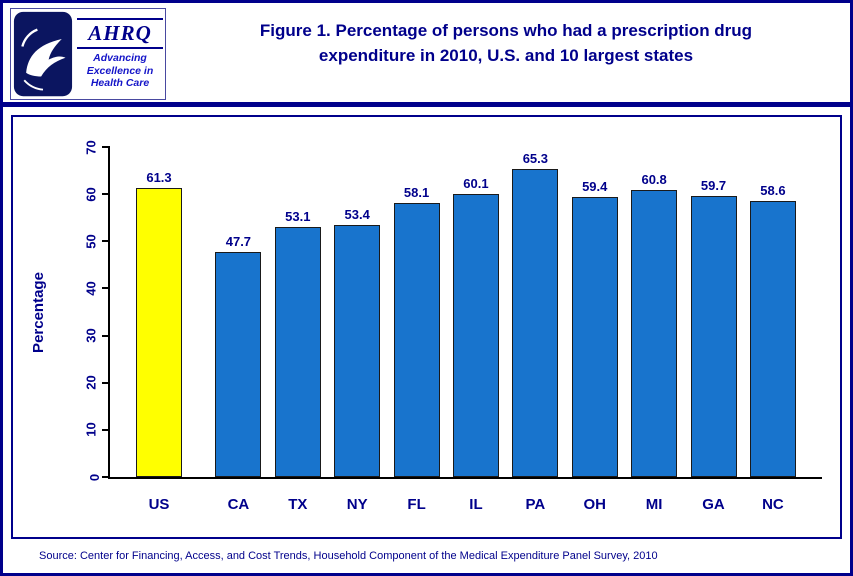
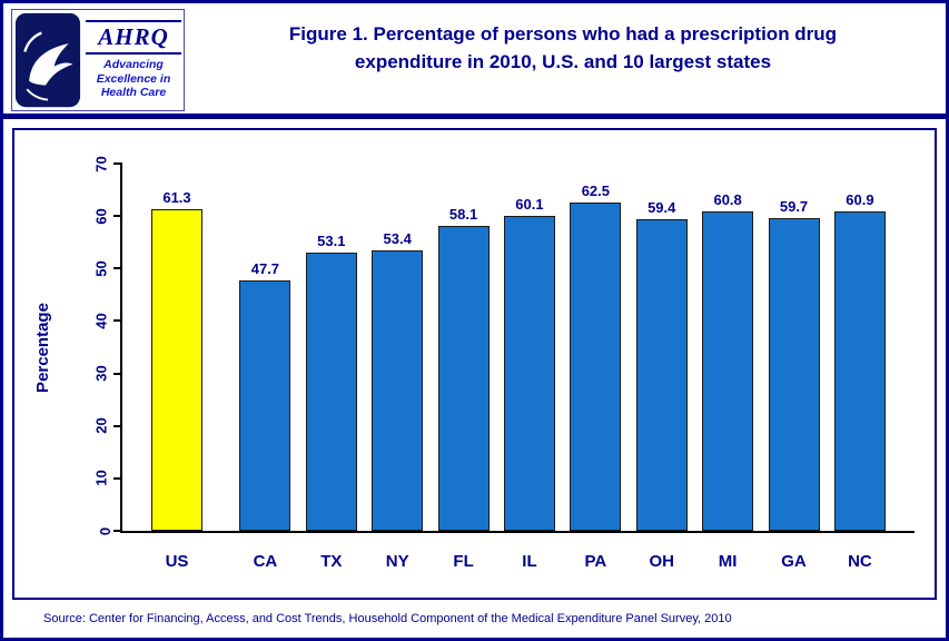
PA: 65.3 -> 62.5
NC: 58.6 -> 60.9
